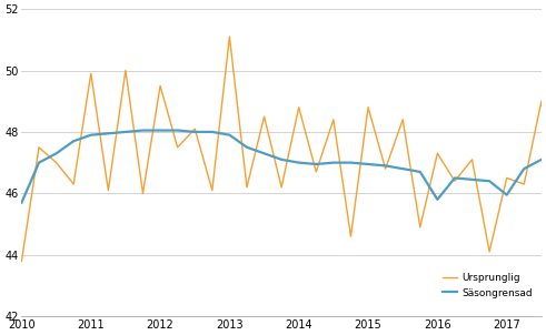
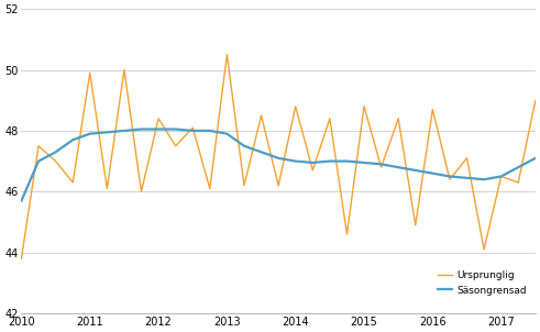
Ursprunglig/2012: 49.5 -> 48.4
Ursprunglig/2013: 51.1 -> 50.5
Ursprunglig/2016: 47.3 -> 48.7
Säsongrensad/2016: 45.80 -> 46.60
Säsongrensad/2017: 45.95 -> 46.50
